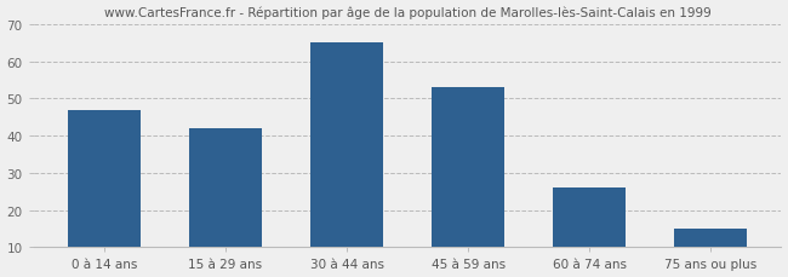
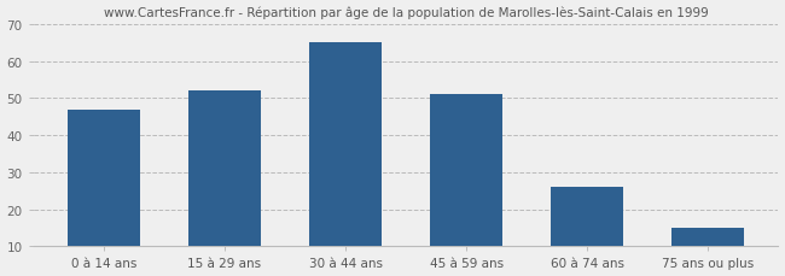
15 à 29 ans: 42 -> 52
45 à 59 ans: 53 -> 51
